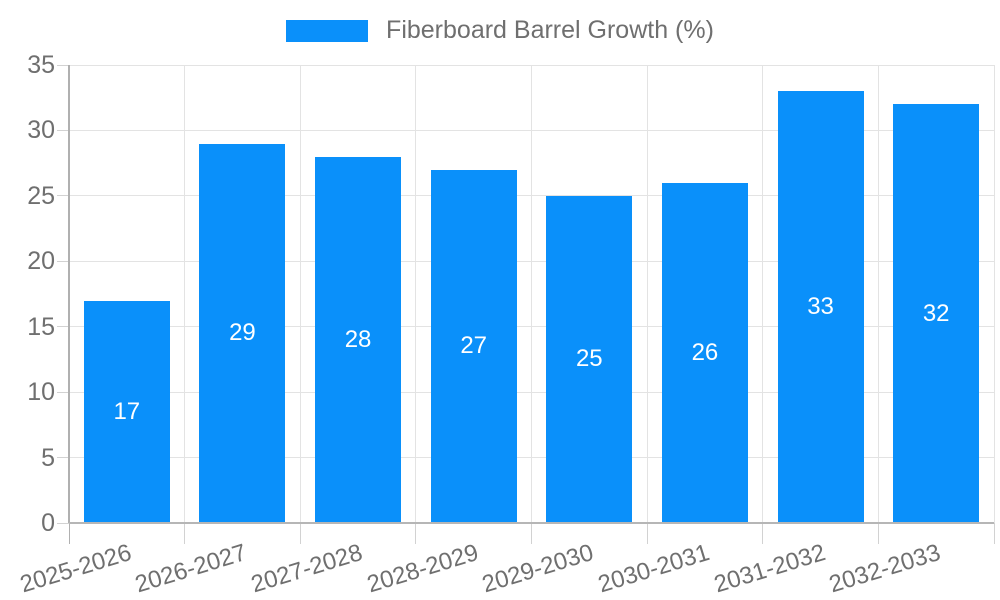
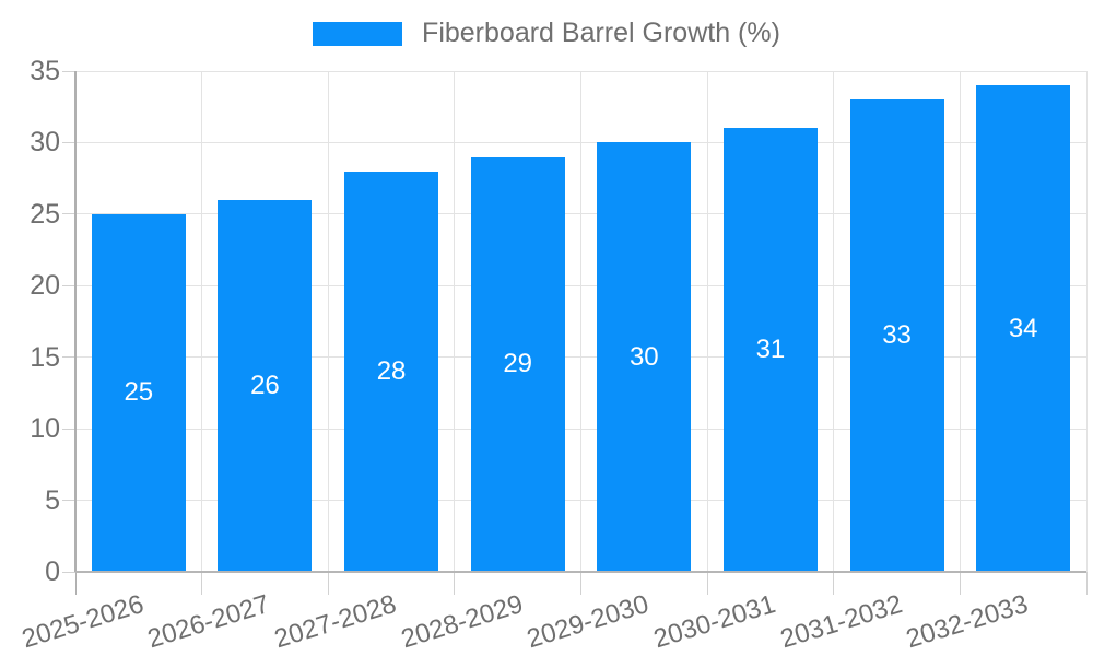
2025-2026: 17 -> 25
2026-2027: 29 -> 26
2028-2029: 27 -> 29
2029-2030: 25 -> 30
2030-2031: 26 -> 31
2032-2033: 32 -> 34
